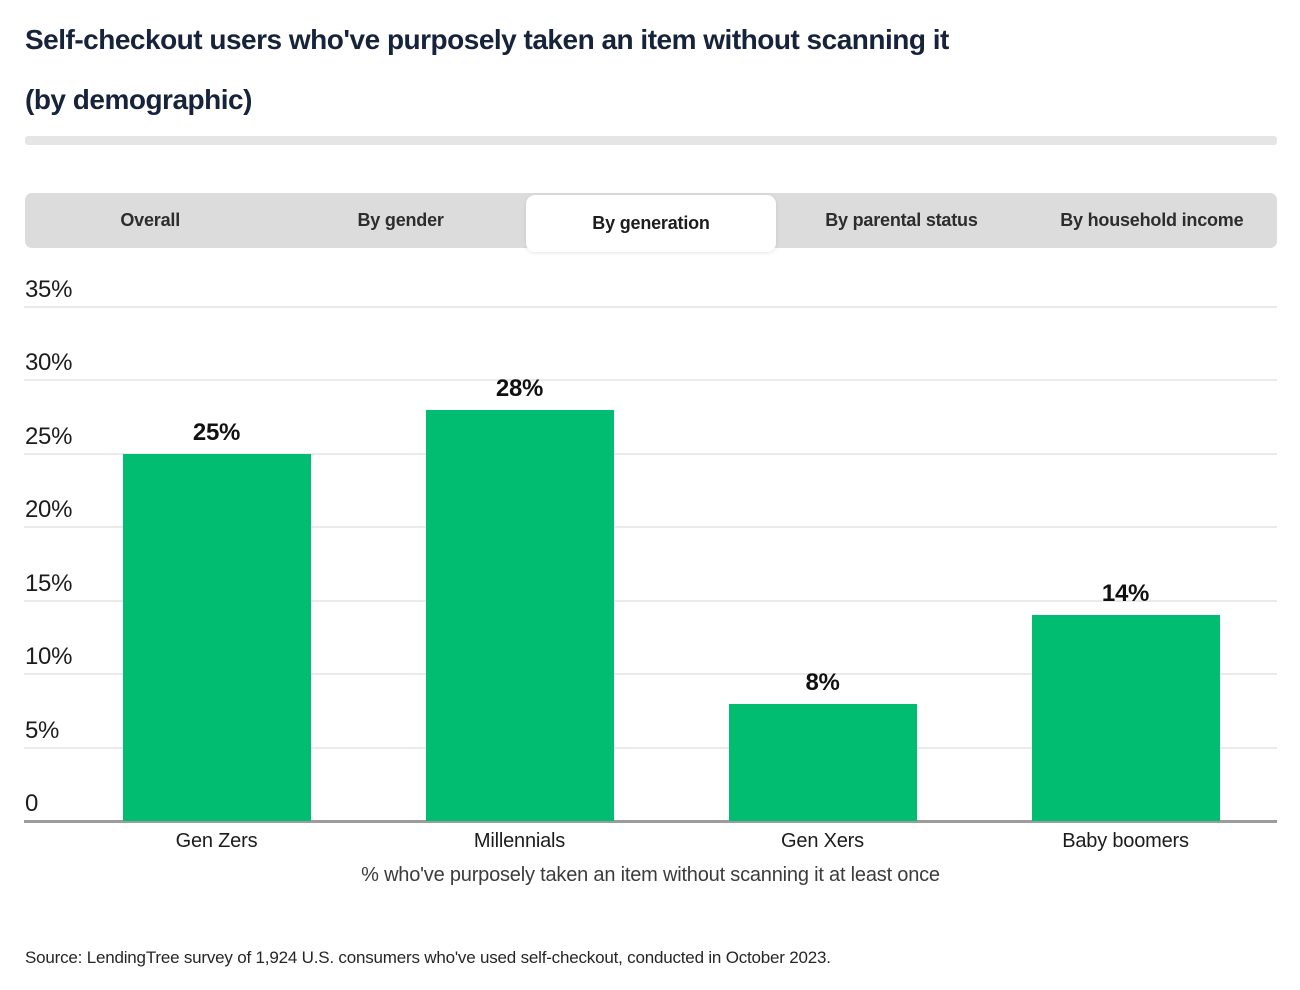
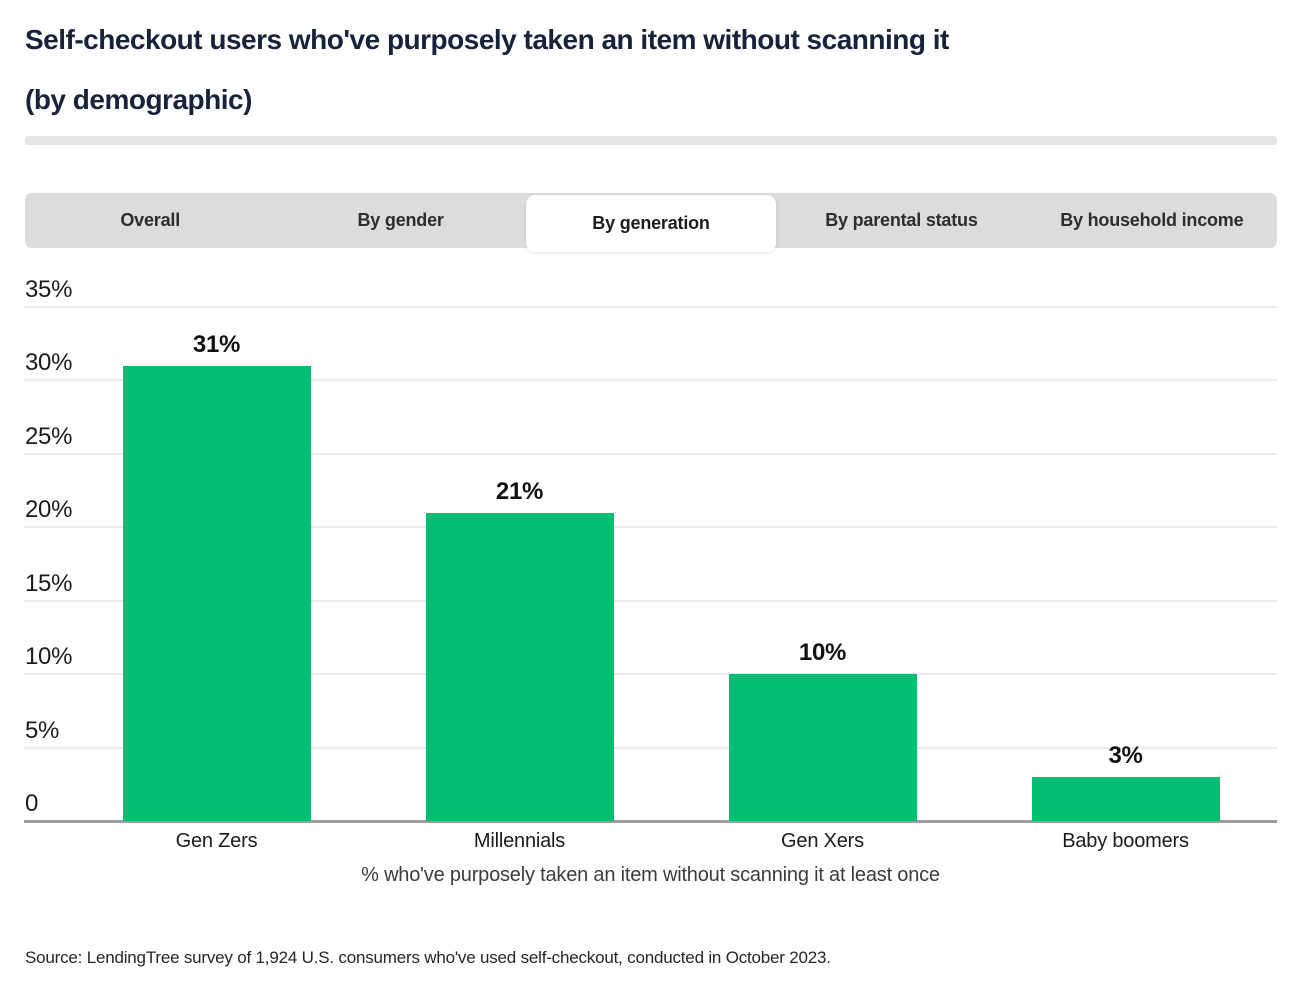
Gen Zers: 25% -> 31%
Millennials: 28% -> 21%
Gen Xers: 8% -> 10%
Baby boomers: 14% -> 3%
